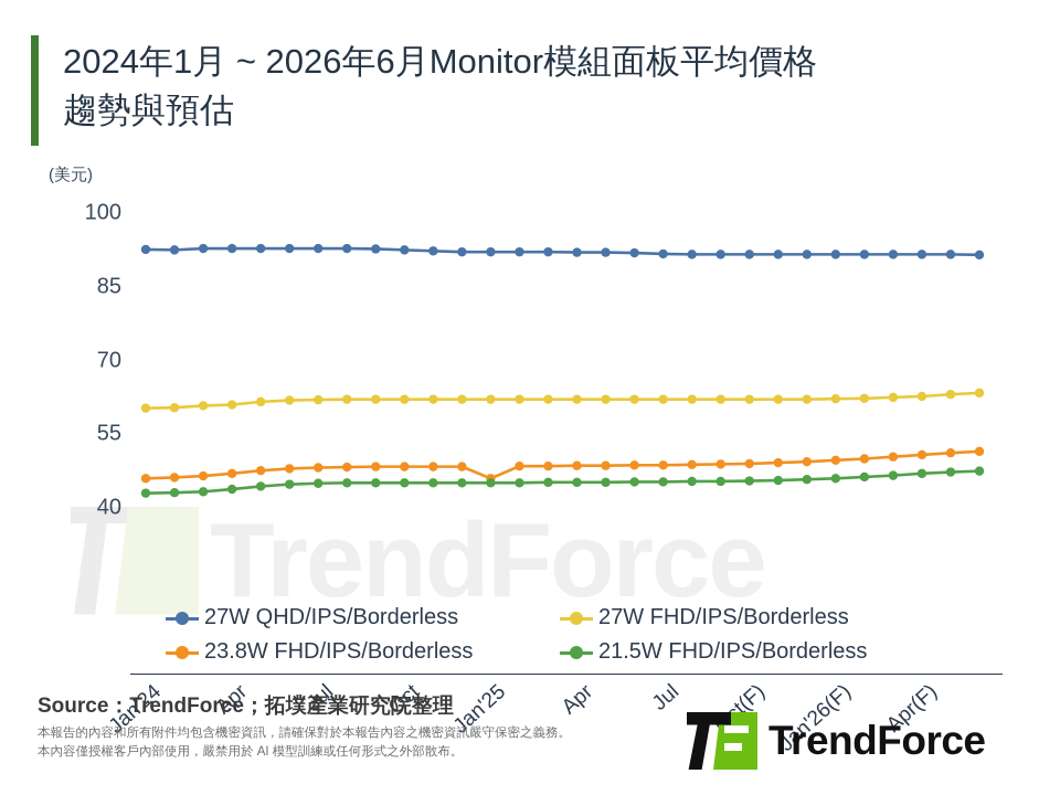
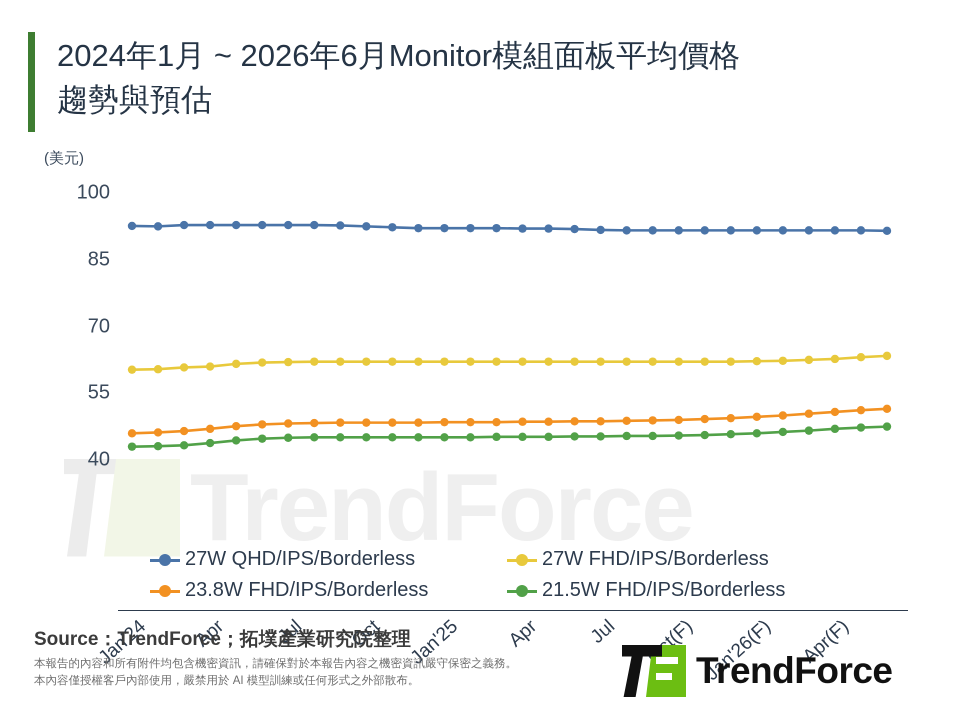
23.8W FHD/IPS/Borderless/Jan'25: 46 -> 48
